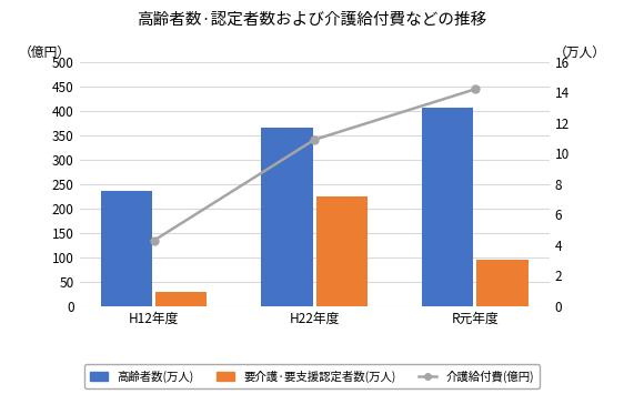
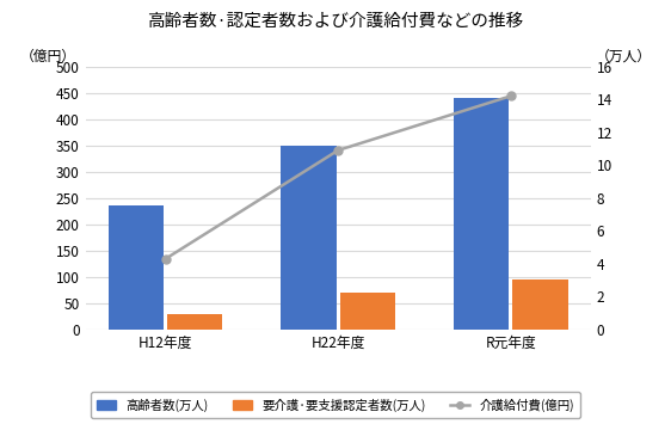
高齢者数(万人)/H22年度: 365 -> 350
要介護·要支援認定者数(万人)/H22年度: 225 -> 70
高齢者数(万人)/R元年度: 405 -> 440
